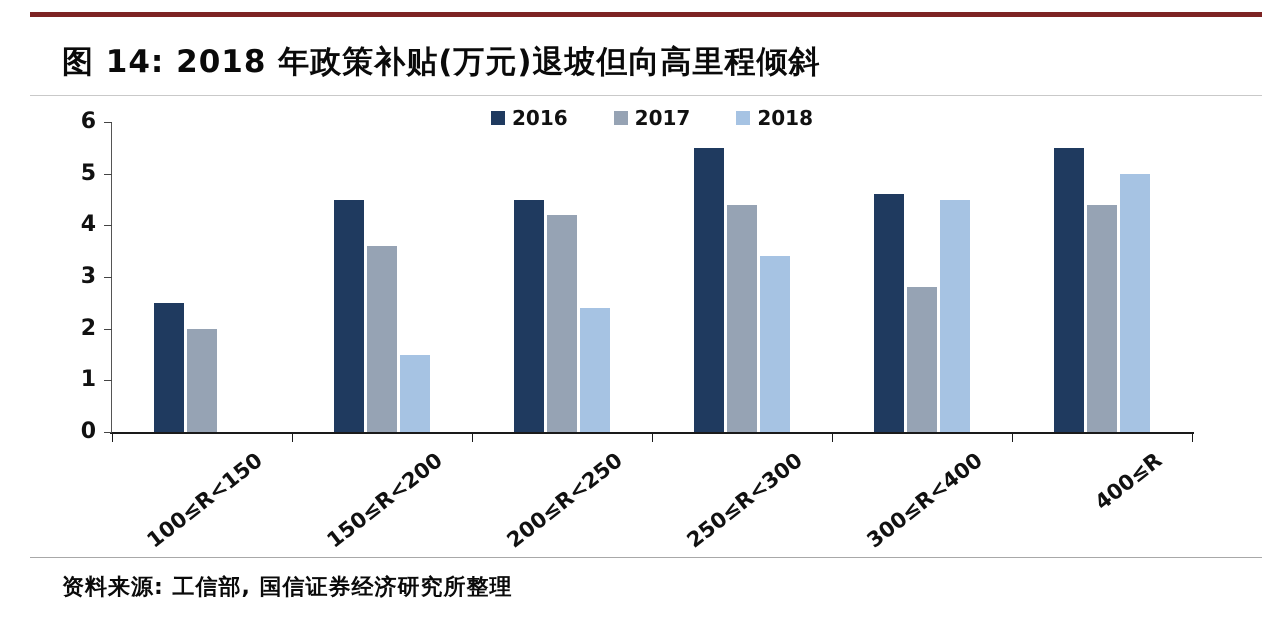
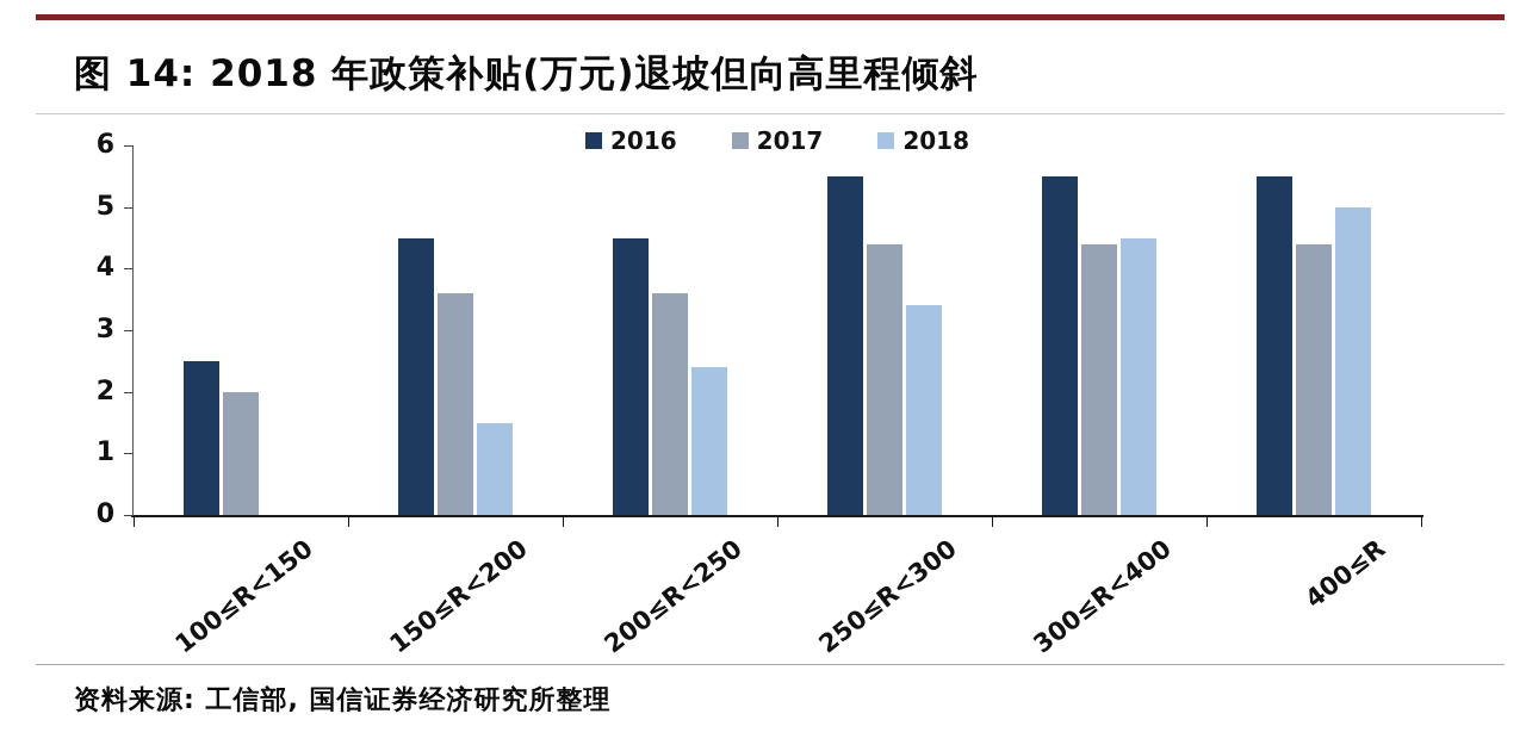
2017/200≤R<250: 4.2 -> 3.6
2016/300≤R<400: 4.6 -> 5.5
2017/300≤R<400: 2.8 -> 4.4
